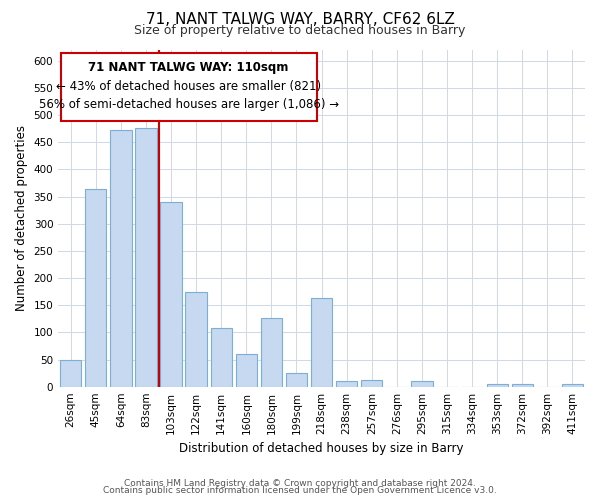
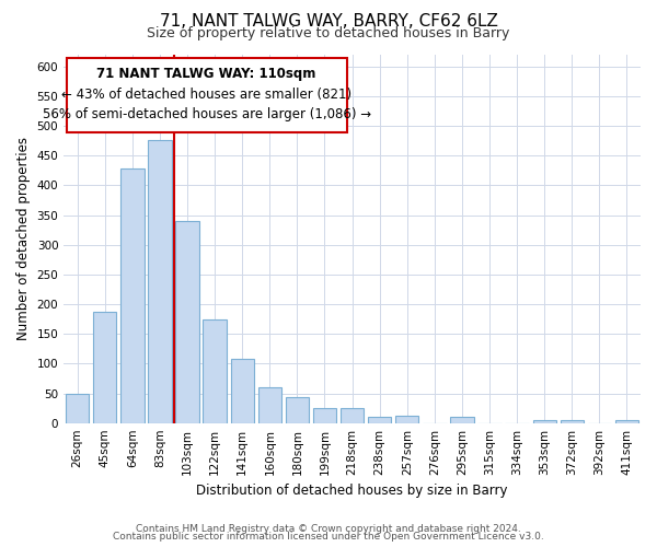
45sqm: 364 -> 188
64sqm: 472 -> 428
180sqm: 126 -> 44
218sqm: 164 -> 25
